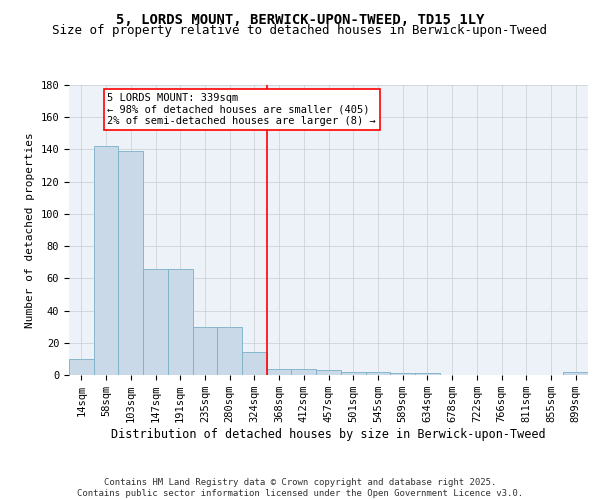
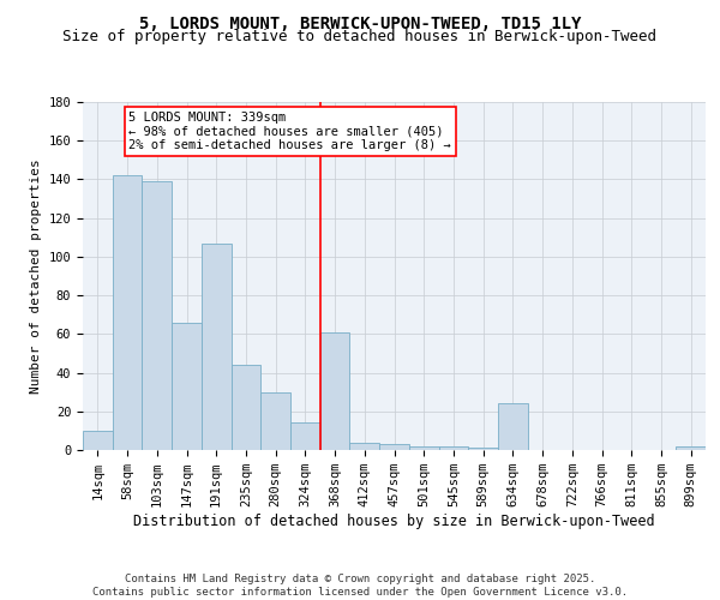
191sqm: 66 -> 107
235sqm: 30 -> 44
368sqm: 4 -> 61
634sqm: 1 -> 24
